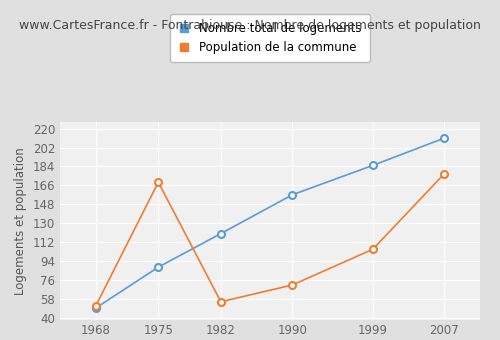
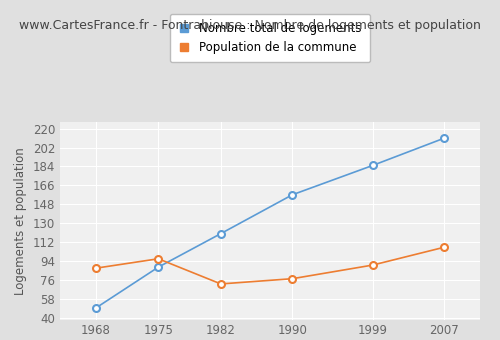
Population de la commune/1968: 51 -> 87
Population de la commune/1975: 169 -> 96
Population de la commune/1982: 55 -> 72
Population de la commune/1990: 71 -> 77
Population de la commune/1999: 105 -> 90
Population de la commune/2007: 177 -> 107
